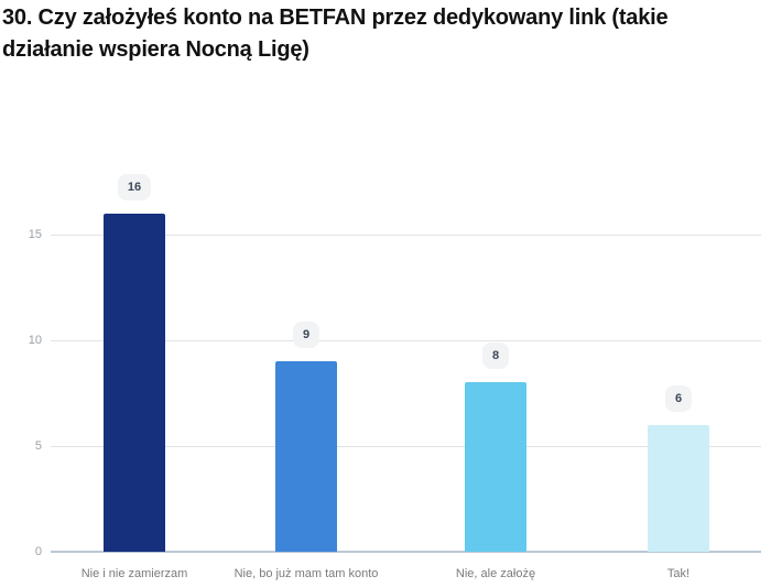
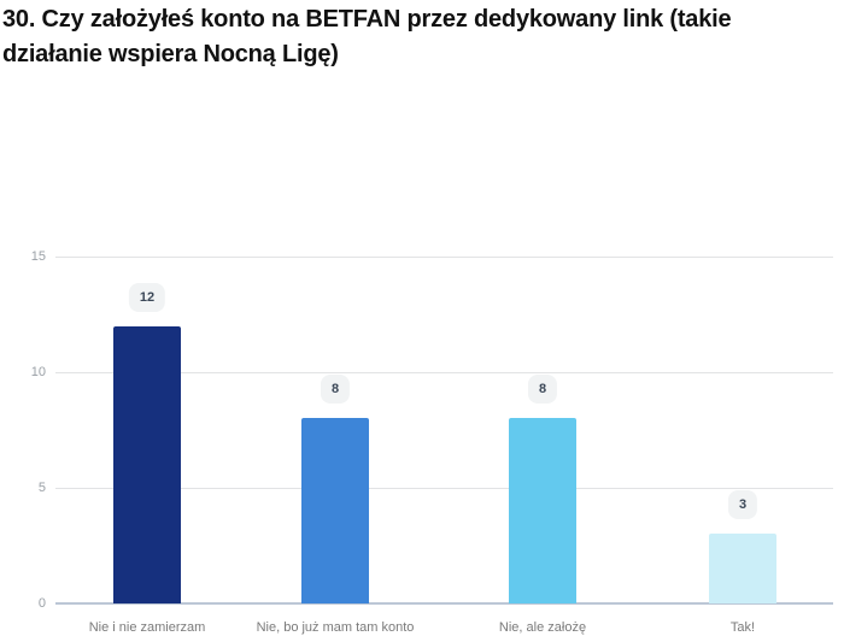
Nie i nie zamierzam: 16 -> 12
Nie, bo już mam tam konto: 9 -> 8
Tak!: 6 -> 3
